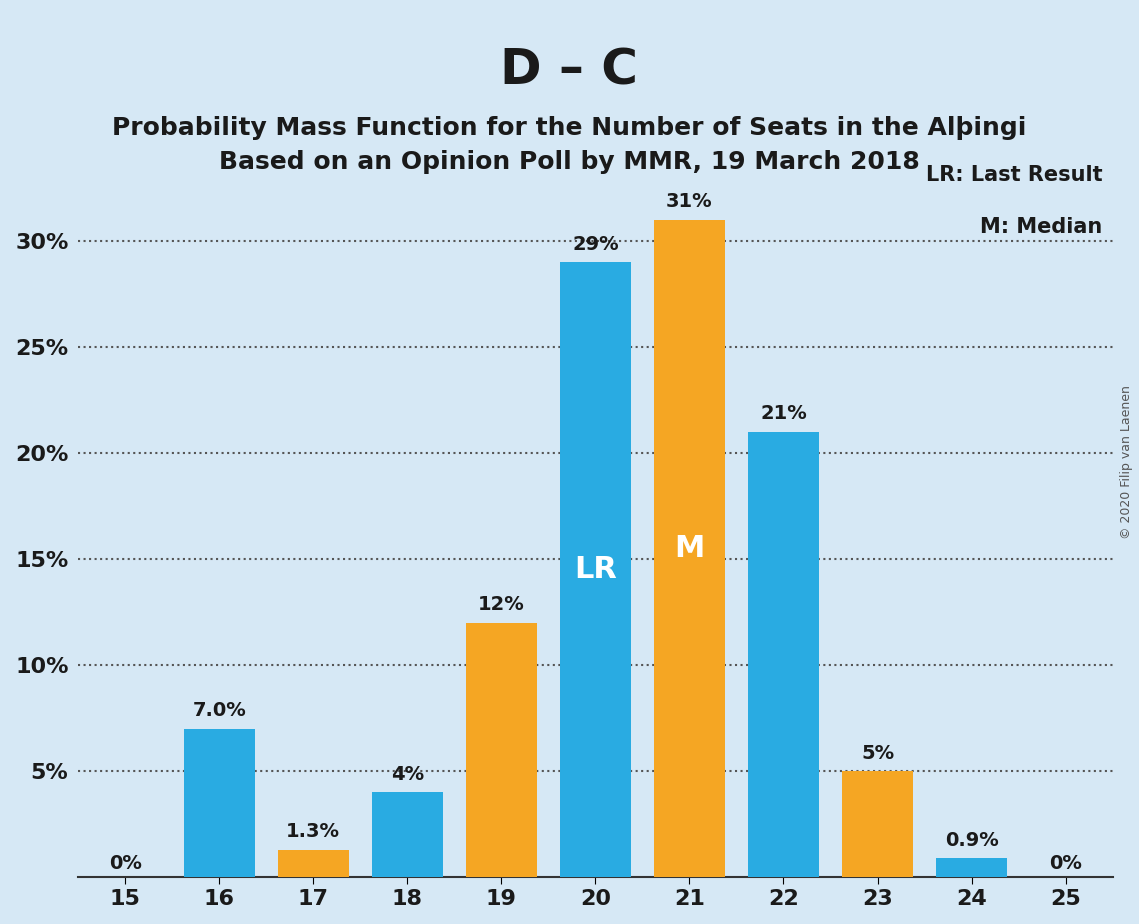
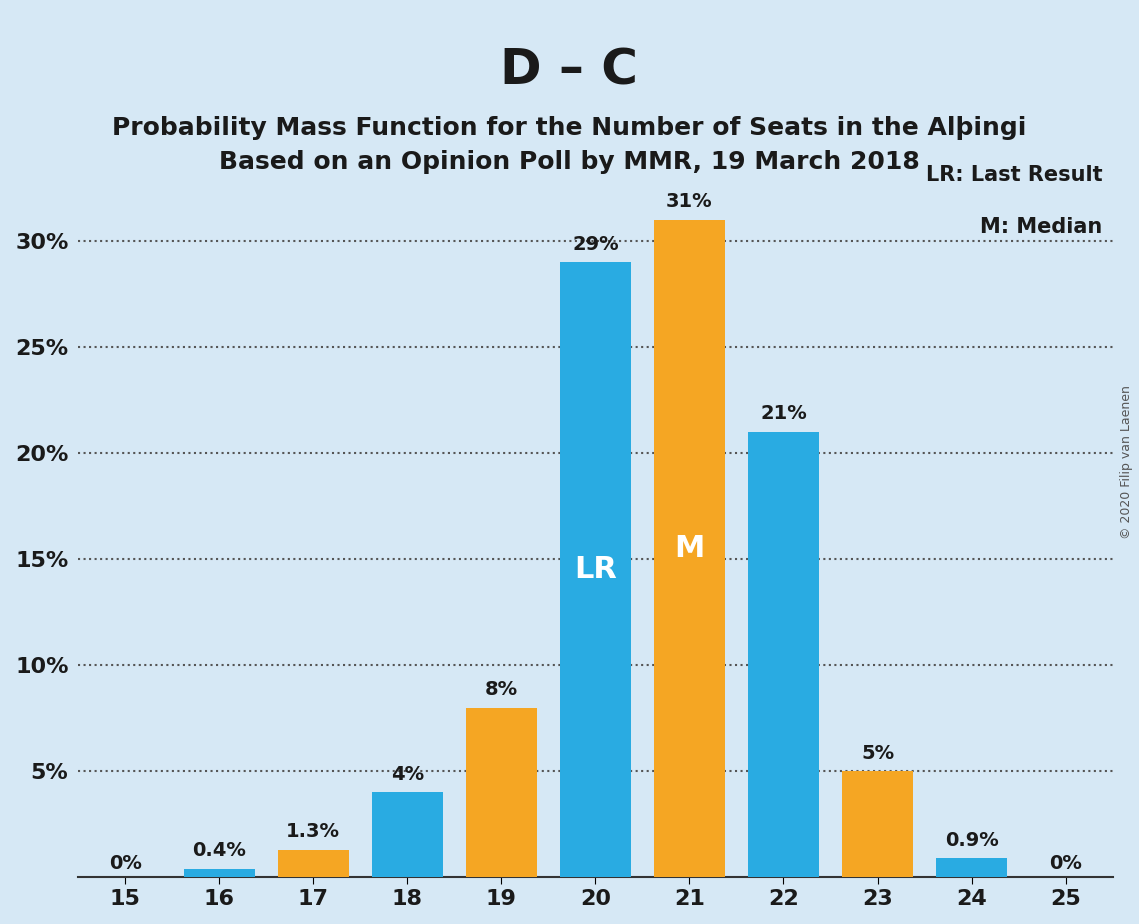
16: 7.0% -> 0.4%
19: 12% -> 8%
